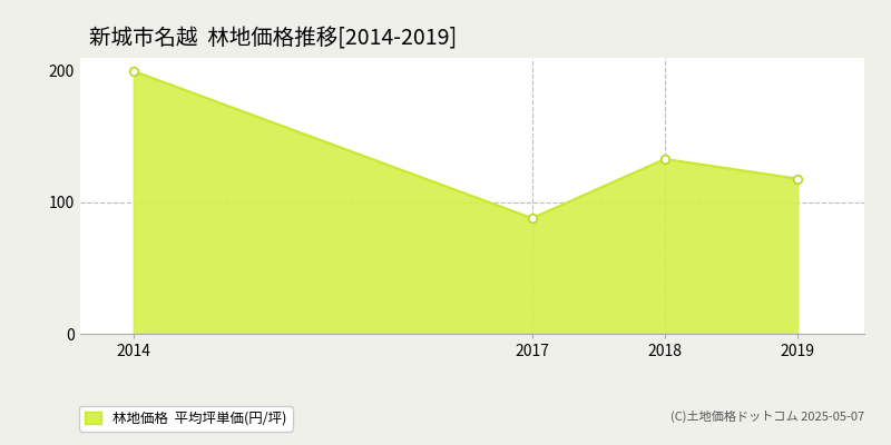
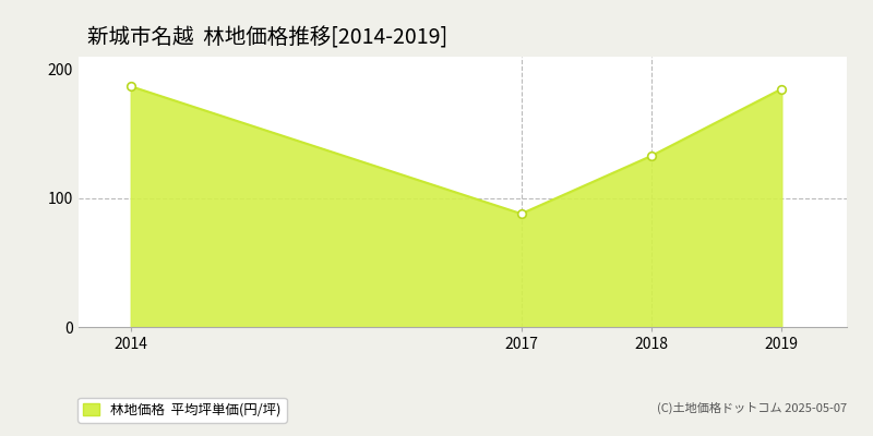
2014: 200 -> 187
2019: 118 -> 185
